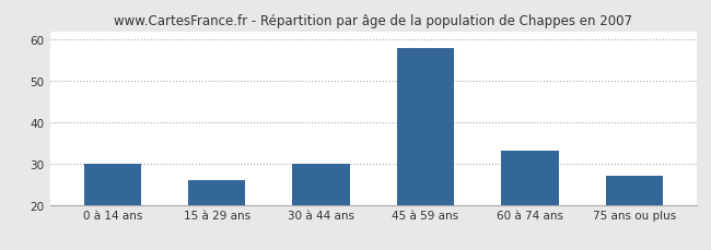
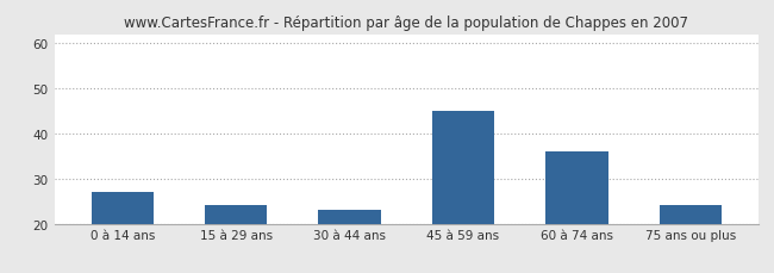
0 à 14 ans: 30 -> 27
15 à 29 ans: 26 -> 24
30 à 44 ans: 30 -> 23
45 à 59 ans: 58 -> 45
60 à 74 ans: 33 -> 36
75 ans ou plus: 27 -> 24
